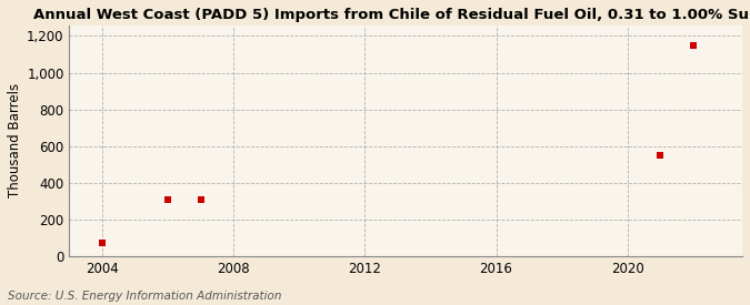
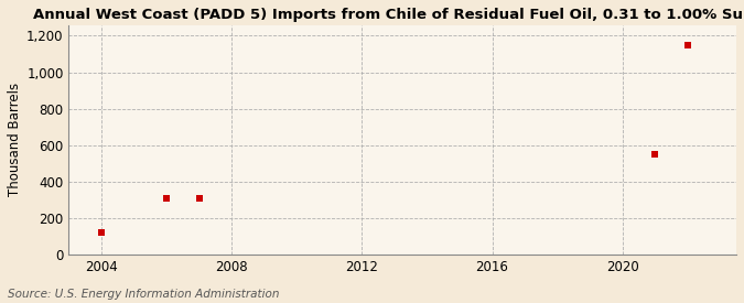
2004: 80 -> 120
